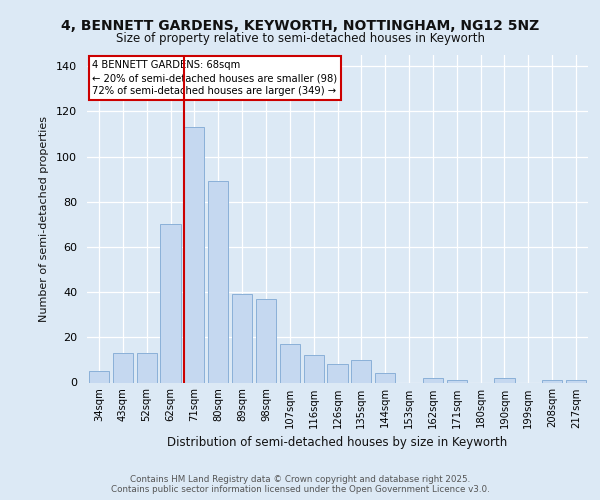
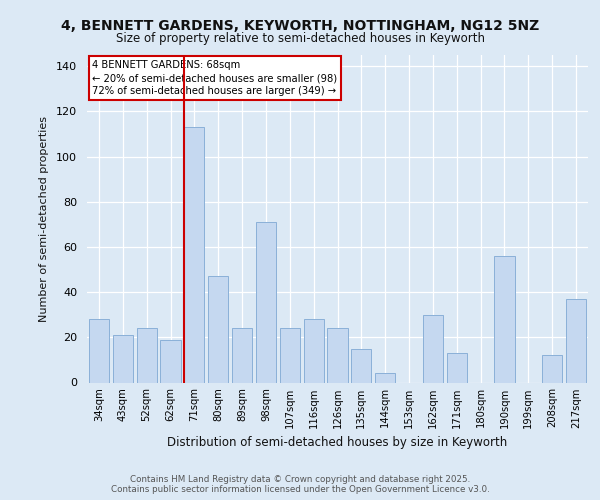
34sqm: 5 -> 28
43sqm: 13 -> 21
52sqm: 13 -> 24
62sqm: 70 -> 19
80sqm: 89 -> 47
89sqm: 39 -> 24
98sqm: 37 -> 71
107sqm: 17 -> 24
116sqm: 12 -> 28
126sqm: 8 -> 24
135sqm: 10 -> 15
162sqm: 2 -> 30
171sqm: 1 -> 13
190sqm: 2 -> 56
208sqm: 1 -> 12
217sqm: 1 -> 37
